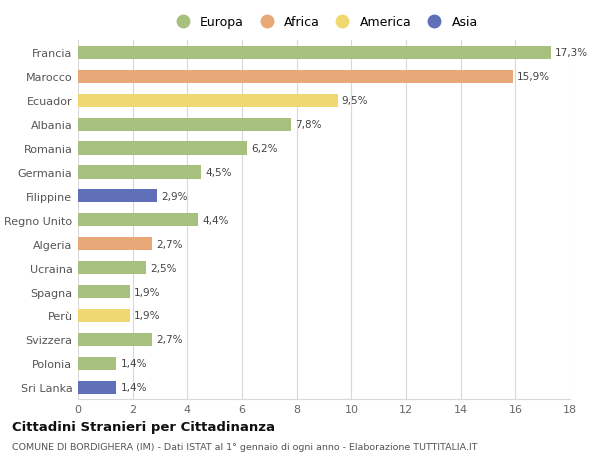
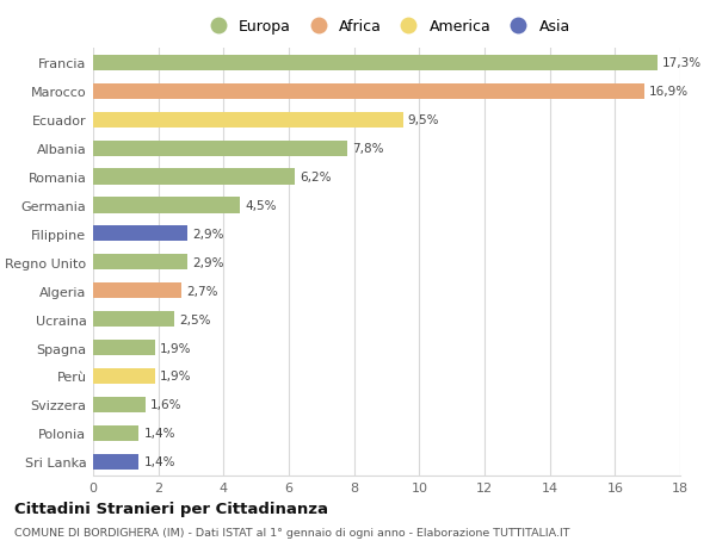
Marocco: 15,9% -> 16,9%
Regno Unito: 4,4% -> 2,9%
Svizzera: 2,7% -> 1,6%
